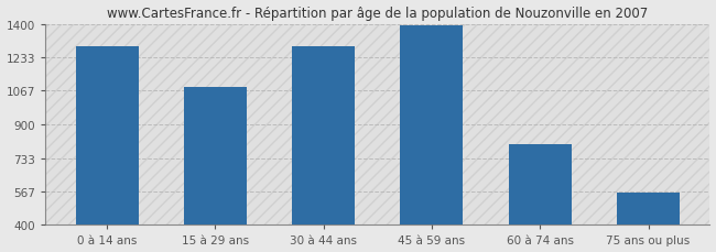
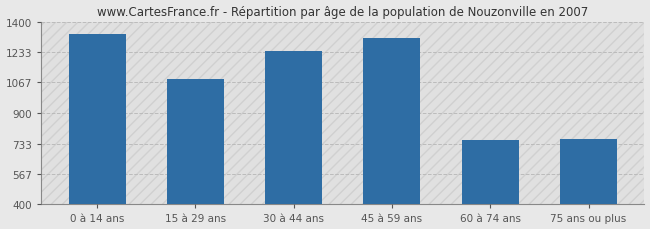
0 à 14 ans: 1290 -> 1330
30 à 44 ans: 1290 -> 1240
45 à 59 ans: 1390 -> 1310
60 à 74 ans: 800 -> 750
75 ans ou plus: 560 -> 760
